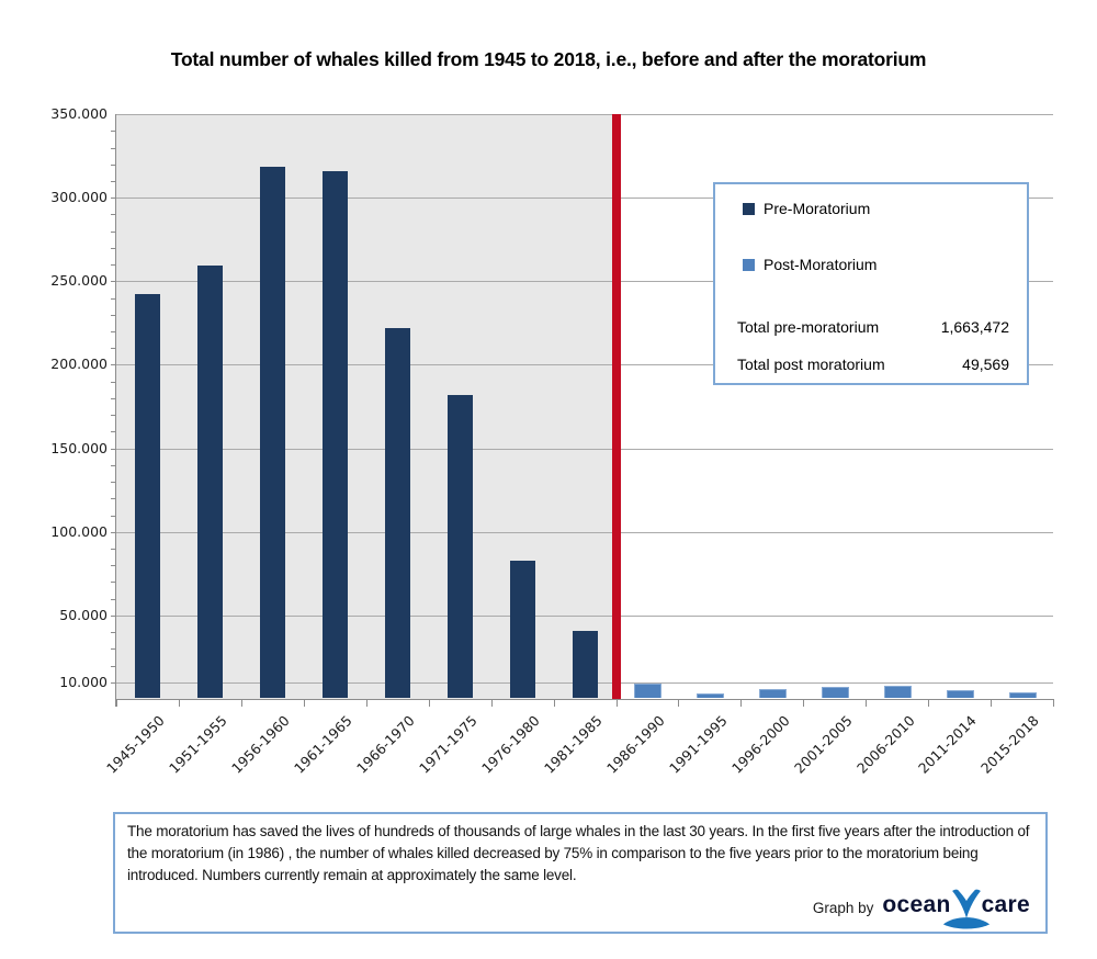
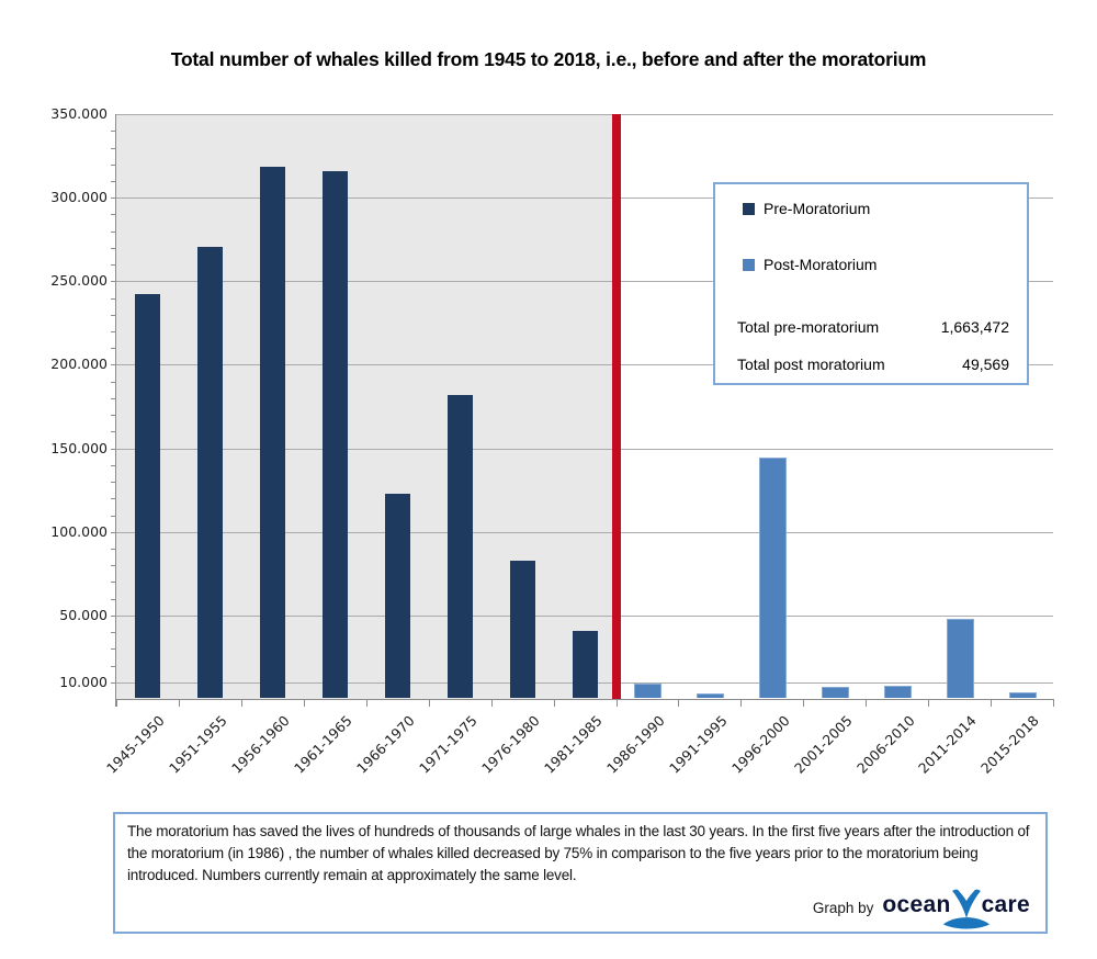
Pre-Moratorium/1951-1955: 259000 -> 270000
Pre-Moratorium/1966-1970: 221000 -> 122000
Post-Moratorium/1996-2000: 5000 -> 144000
Post-Moratorium/2011-2014: 5000 -> 47000
